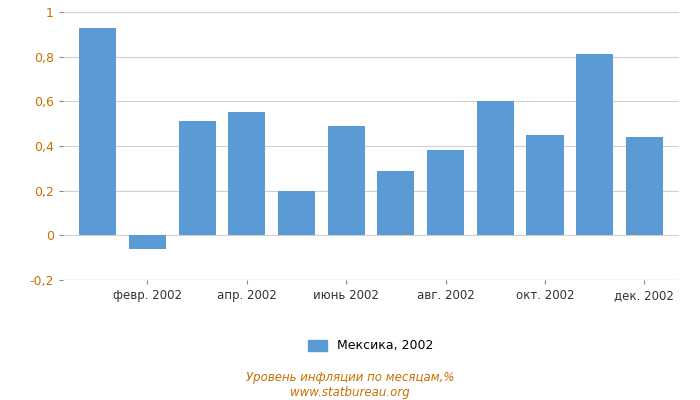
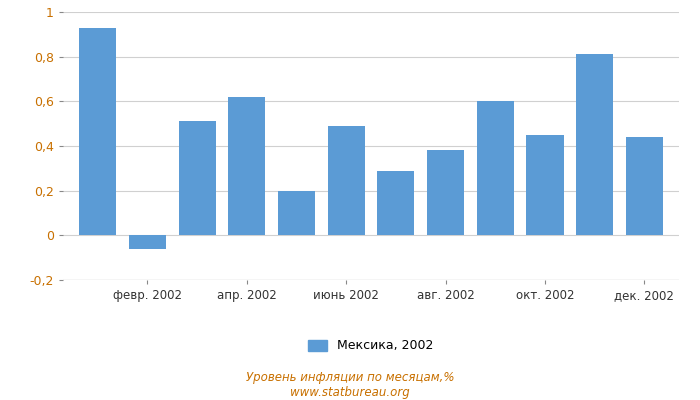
апр. 2002: 0,55 -> 0,62
